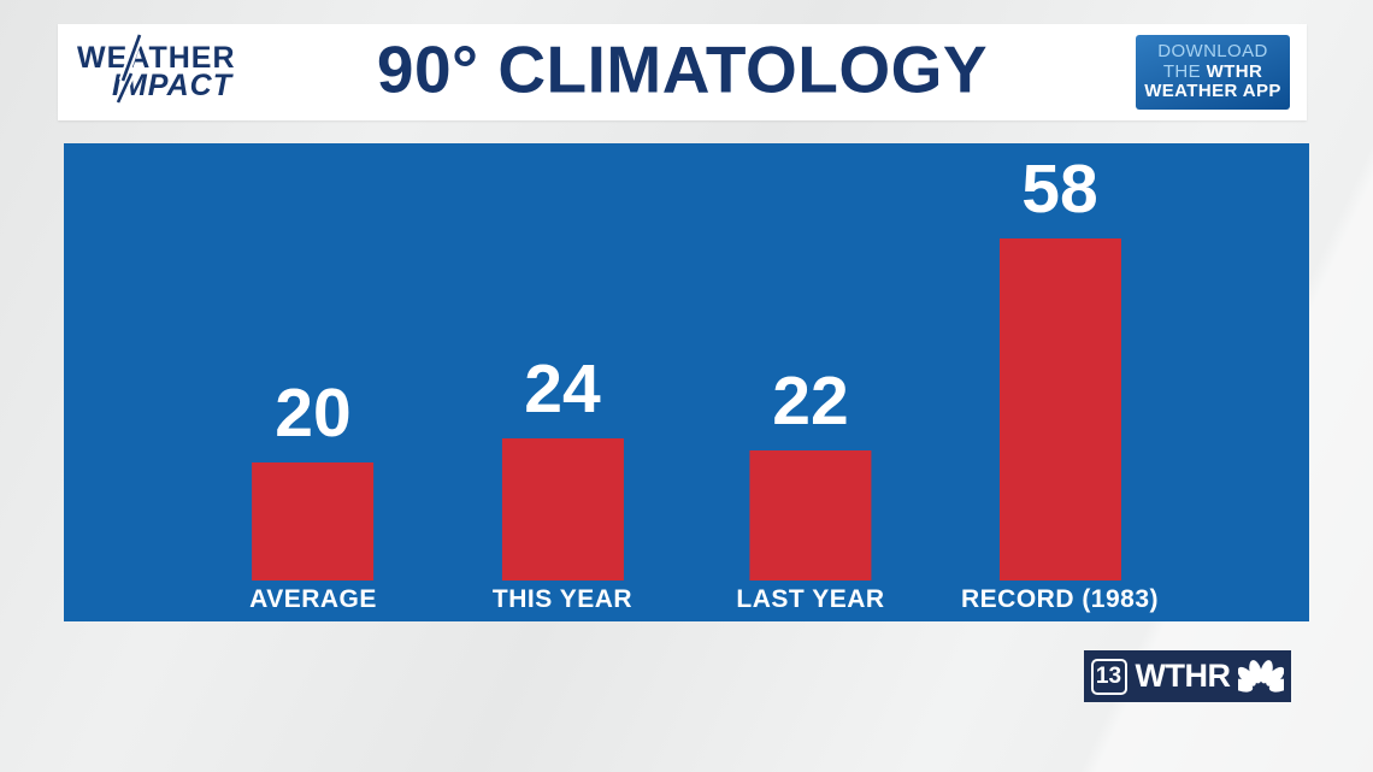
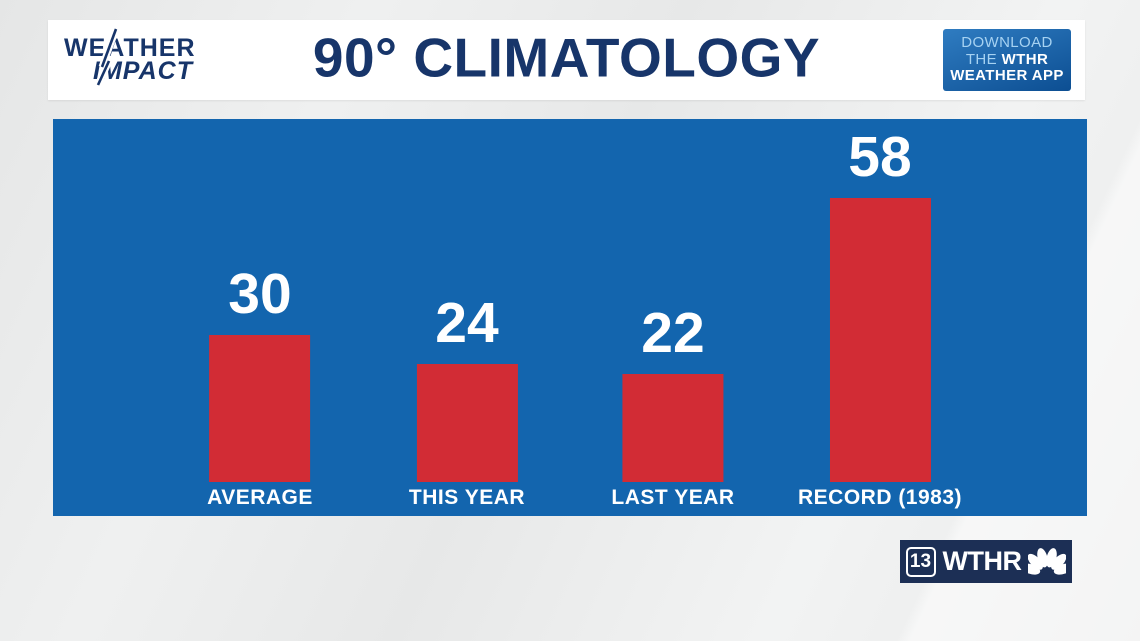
AVERAGE: 20 -> 30
